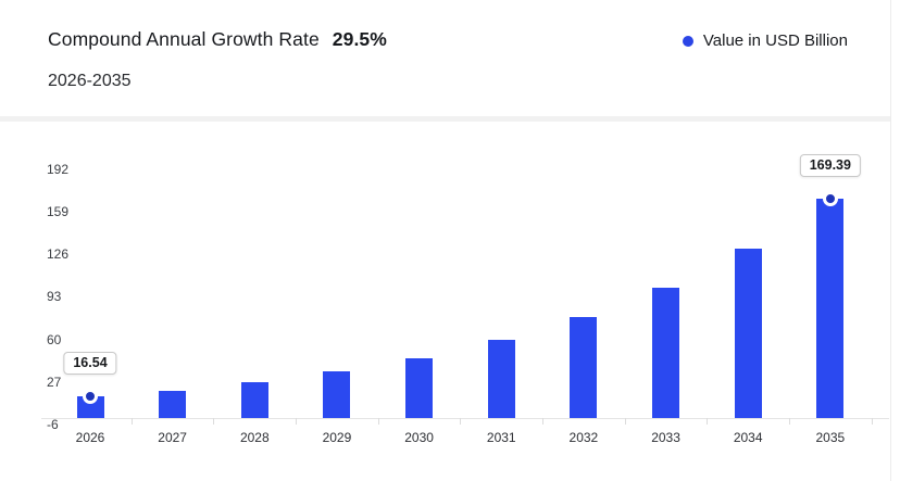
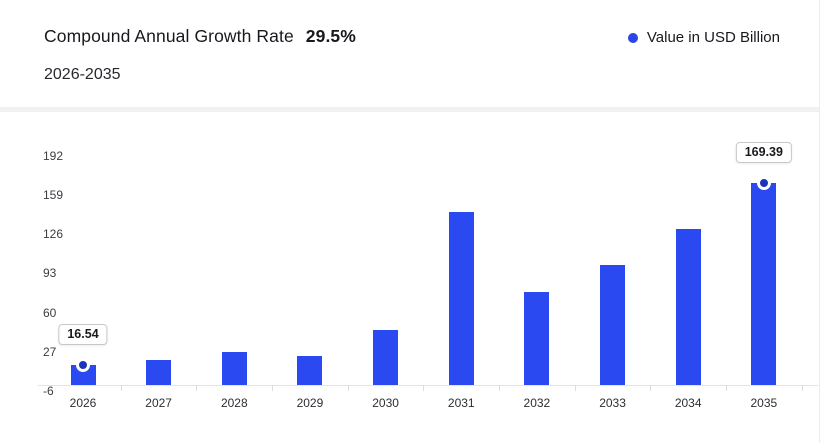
2029: 36 -> 24
2031: 60 -> 145
